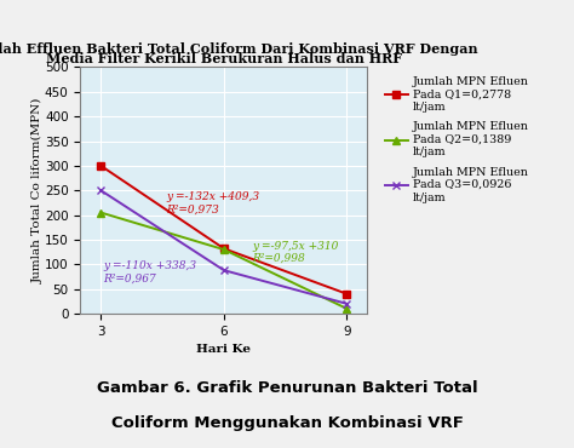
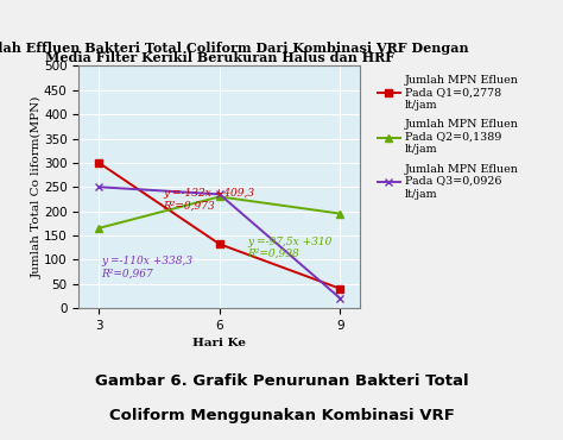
Jumlah MPN Efluen Pada Q2=0,1389 lt/jam/3: 205 -> 165
Jumlah MPN Efluen Pada Q2=0,1389 lt/jam/6: 130 -> 230
Jumlah MPN Efluen Pada Q3=0,0926 lt/jam/6: 88 -> 235
Jumlah MPN Efluen Pada Q2=0,1389 lt/jam/9: 10 -> 195
